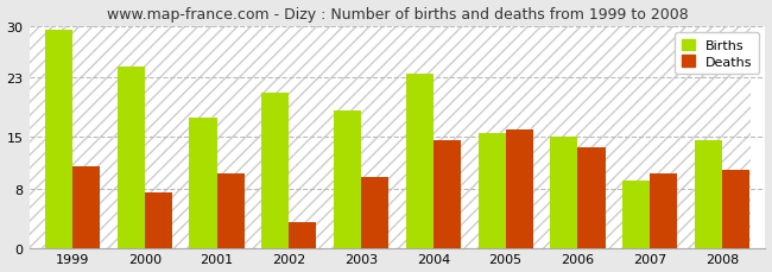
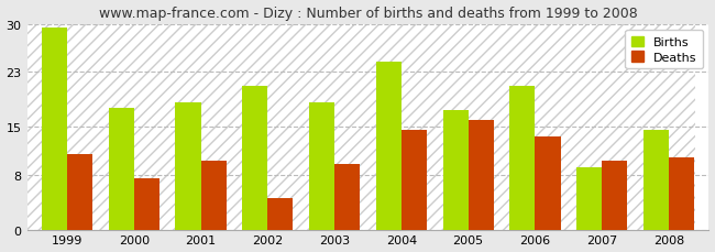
Births/2000: 24.5 -> 17.8
Births/2001: 17.5 -> 18.6
Deaths/2002: 3.5 -> 4.6
Births/2004: 23.5 -> 24.4
Births/2005: 15.5 -> 17.4
Births/2006: 15.0 -> 21.0
